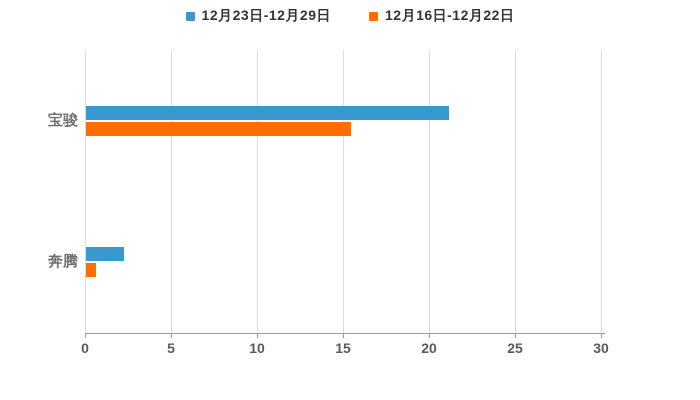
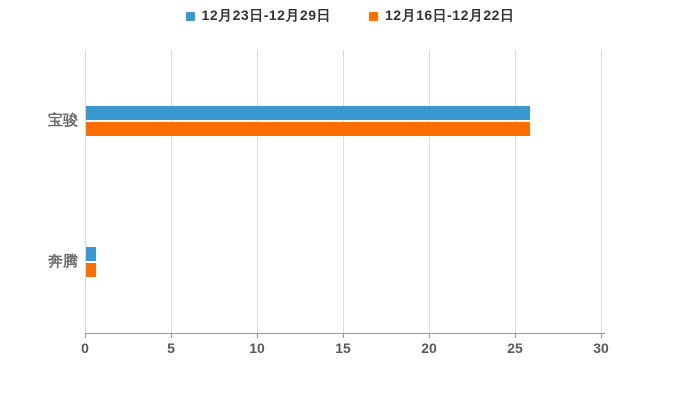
12月23日-12月29日/宝骏: 21.1 -> 25.8
12月16日-12月22日/宝骏: 15.4 -> 25.8
12月23日-12月29日/奔腾: 2.2 -> 0.6
